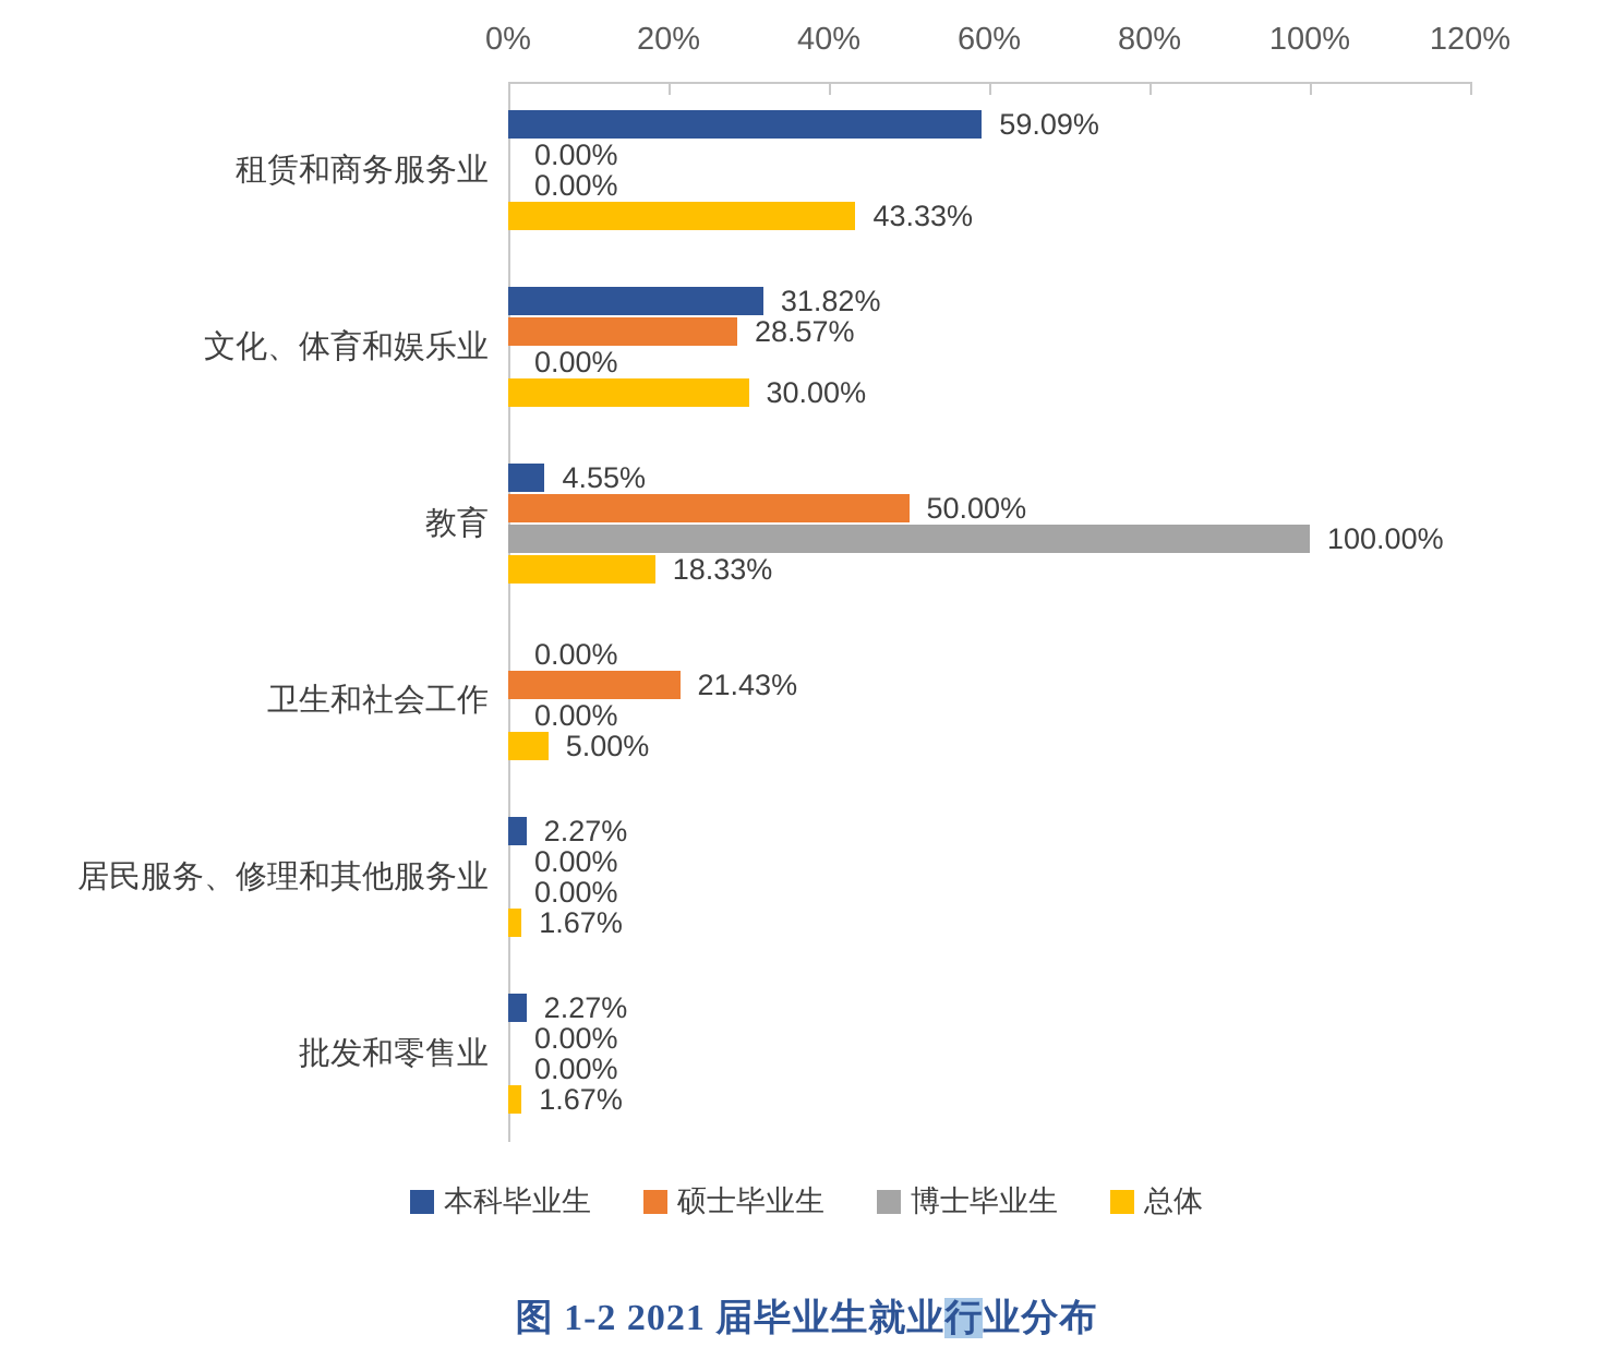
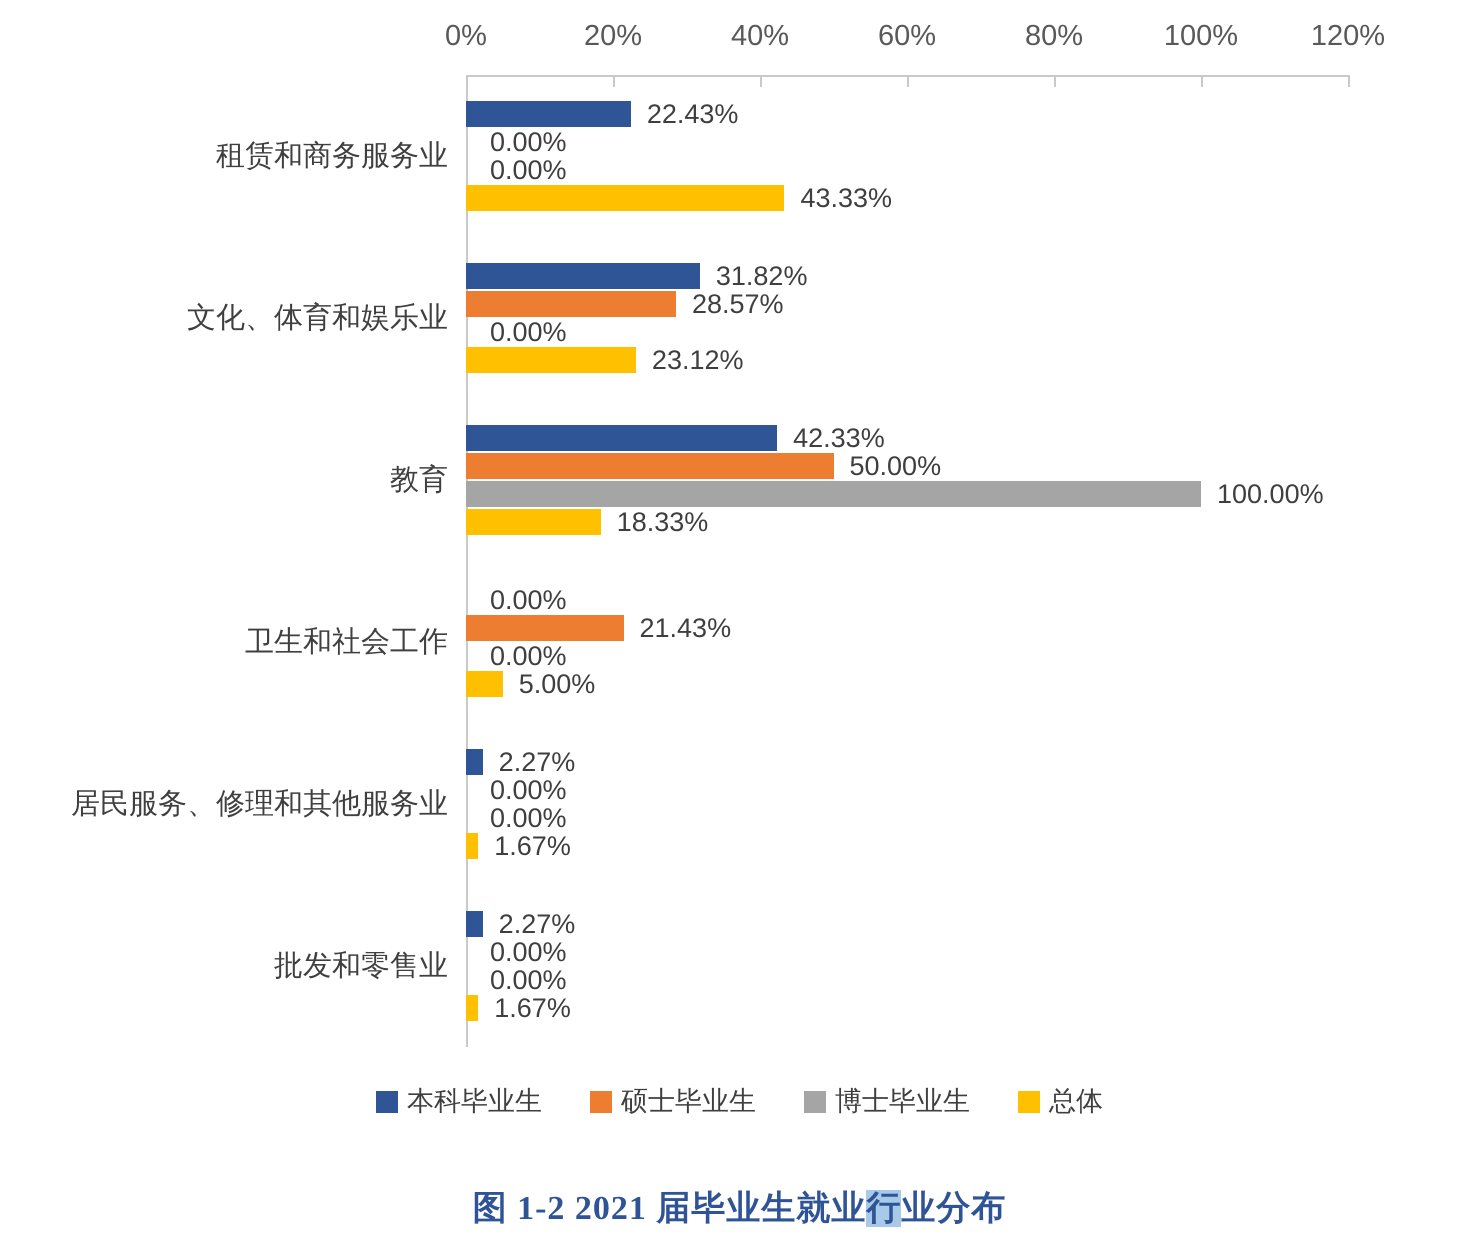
本科毕业生/租赁和商务服务业: 59.09% -> 22.43%
总体/文化、体育和娱乐业: 30.00% -> 23.12%
本科毕业生/教育: 4.55% -> 42.33%
